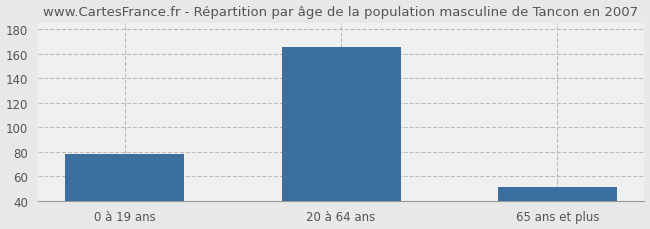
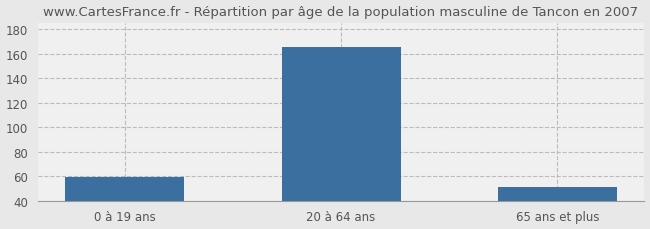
0 à 19 ans: 78 -> 59
